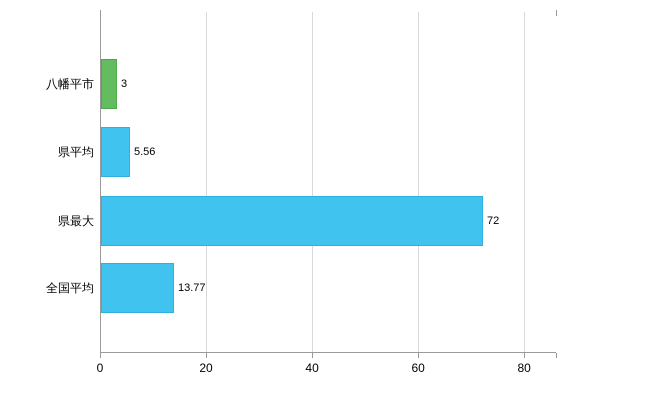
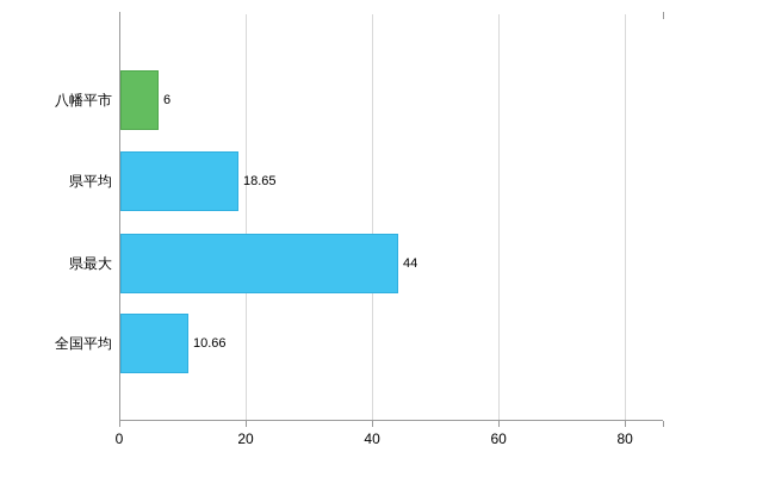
八幡平市: 3 -> 6
県平均: 5.56 -> 18.65
県最大: 72 -> 44
全国平均: 13.77 -> 10.66
